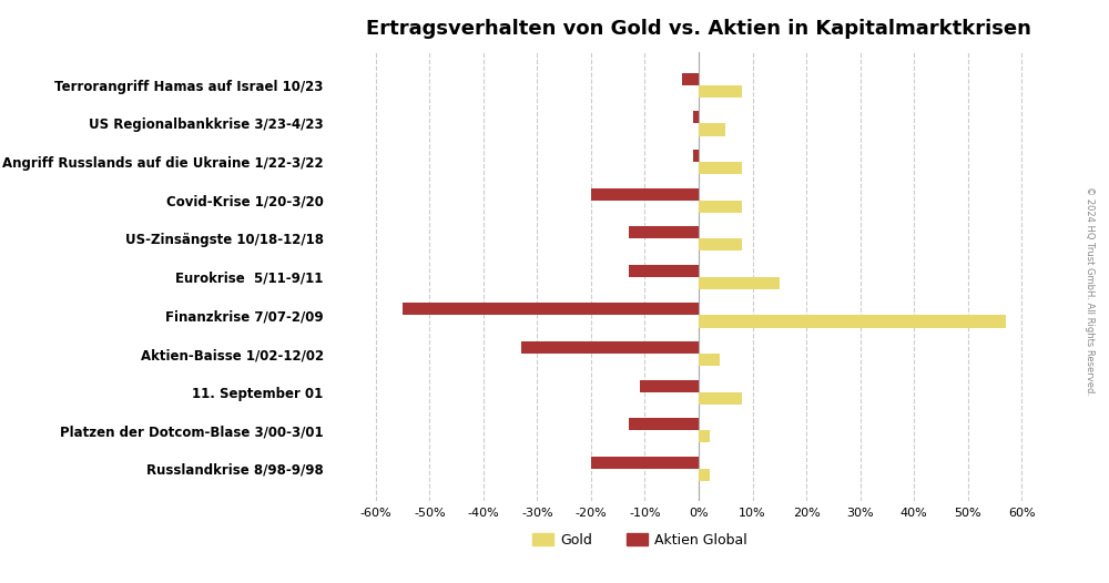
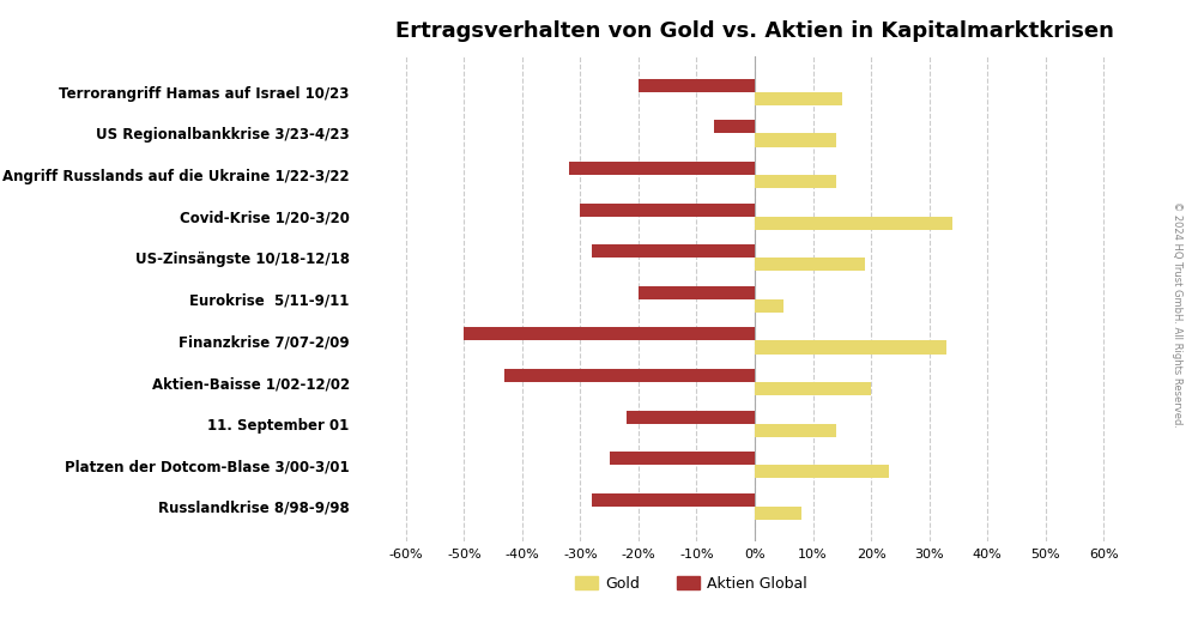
Aktien Global/Terrorangriff Hamas auf Israel 10/23: -3% -> -20%
Gold/Terrorangriff Hamas auf Israel 10/23: 8% -> 15%
Aktien Global/US Regionalbankkrise 3/23-4/23: -1% -> -7%
Gold/US Regionalbankkrise 3/23-4/23: 5% -> 14%
Aktien Global/Angriff Russlands auf die Ukraine 1/22-3/22: -1% -> -32%
Gold/Angriff Russlands auf die Ukraine 1/22-3/22: 8% -> 14%
Aktien Global/Covid-Krise 1/20-3/20: -20% -> -30%
Gold/Covid-Krise 1/20-3/20: 8% -> 34%
Aktien Global/US-Zinsängste 10/18-12/18: -13% -> -28%
Gold/US-Zinsängste 10/18-12/18: 8% -> 19%
Aktien Global/Eurokrise 5/11-9/11: -13% -> -20%
Gold/Eurokrise 5/11-9/11: 15% -> 5%
Aktien Global/Finanzkrise 7/07-2/09: -55% -> -50%
Gold/Finanzkrise 7/07-2/09: 57% -> 33%
Aktien Global/Aktien-Baisse 1/02-12/02: -33% -> -43%
Gold/Aktien-Baisse 1/02-12/02: 4% -> 20%
Aktien Global/11. September 01: -11% -> -22%
Gold/11. September 01: 8% -> 14%
Aktien Global/Platzen der Dotcom-Blase 3/00-3/01: -13% -> -25%
Gold/Platzen der Dotcom-Blase 3/00-3/01: 2% -> 23%
Aktien Global/Russlandkrise 8/98-9/98: -20% -> -28%
Gold/Russlandkrise 8/98-9/98: 2% -> 8%
